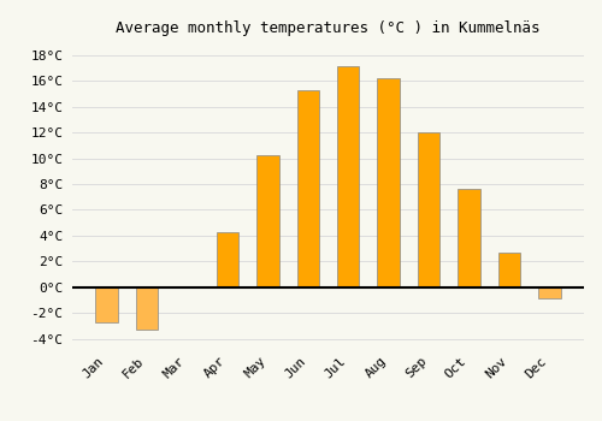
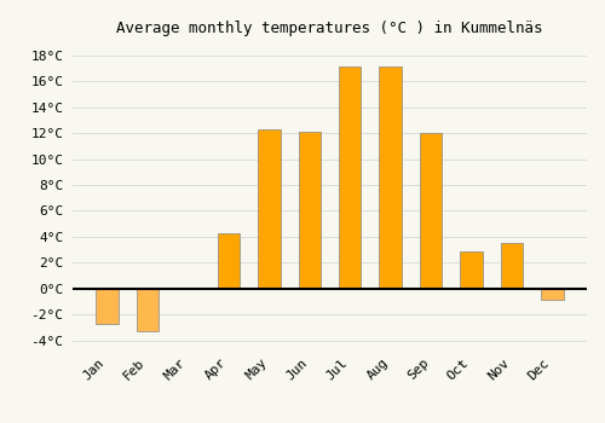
May: 10.2°C -> 12.3°C
Jun: 15.3°C -> 12.1°C
Aug: 16.2°C -> 17.1°C
Oct: 7.6°C -> 2.9°C
Nov: 2.7°C -> 3.5°C
